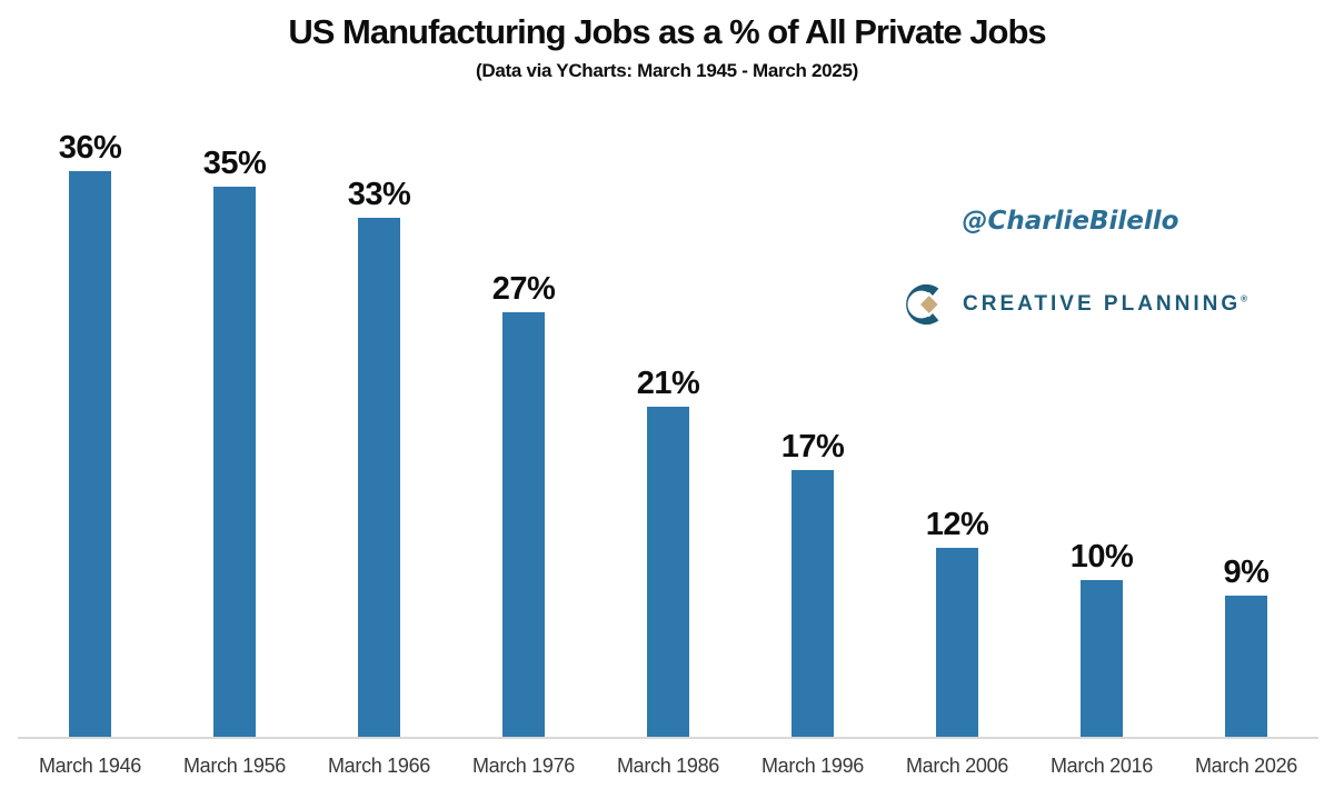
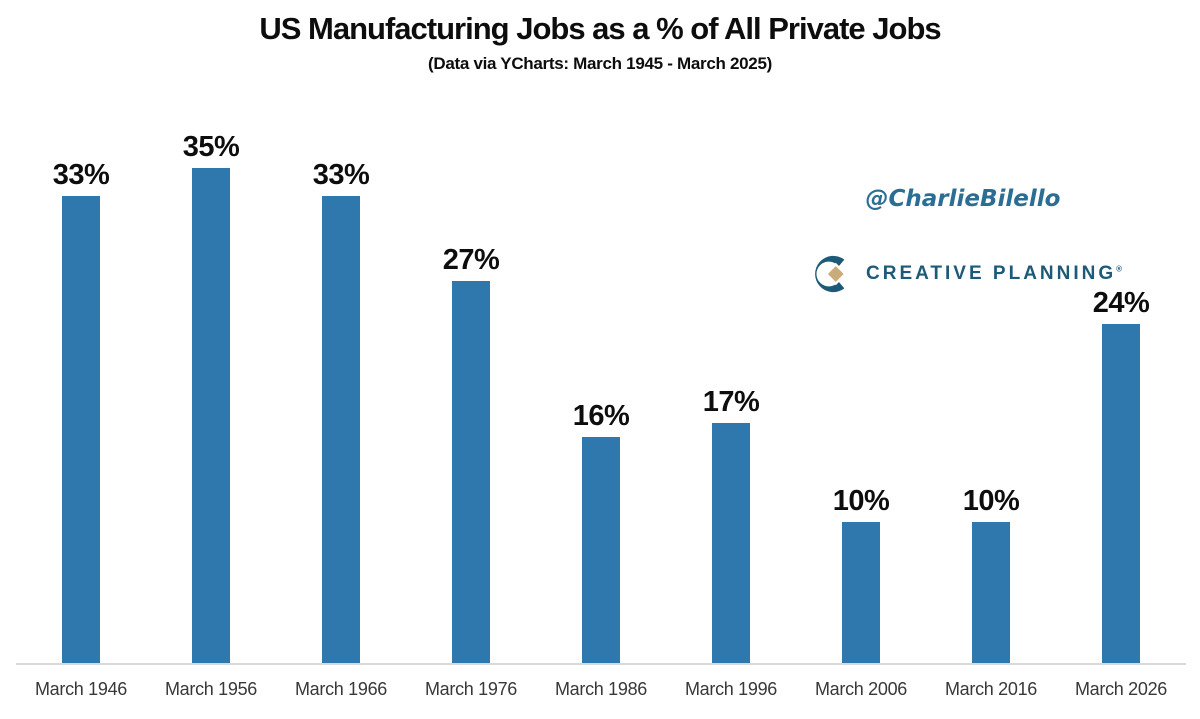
March 1946: 36% -> 33%
March 1986: 21% -> 16%
March 2006: 12% -> 10%
March 2026: 9% -> 24%
